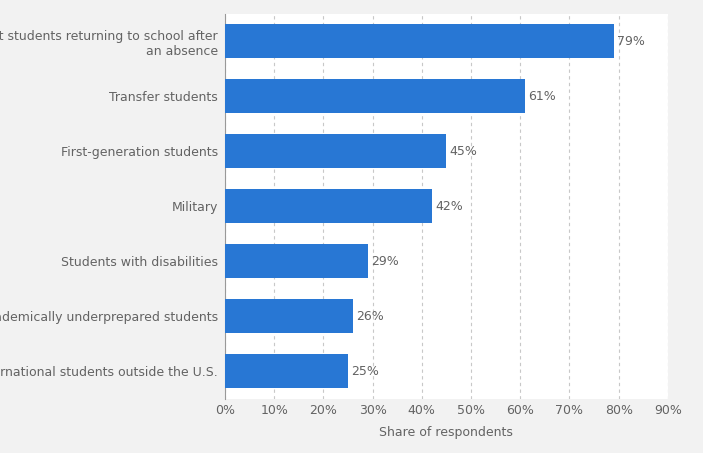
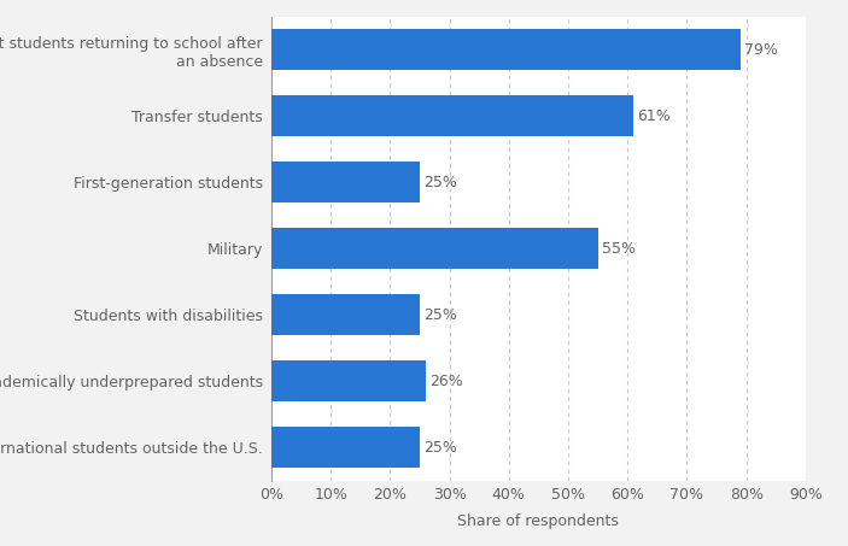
First-generation students: 45% -> 25%
Military: 42% -> 55%
Students with disabilities: 29% -> 25%
